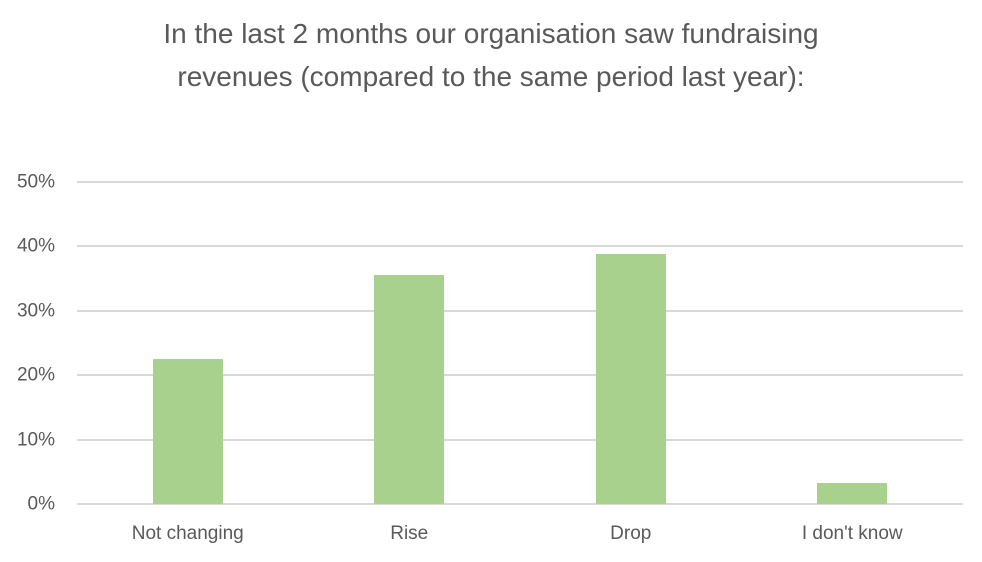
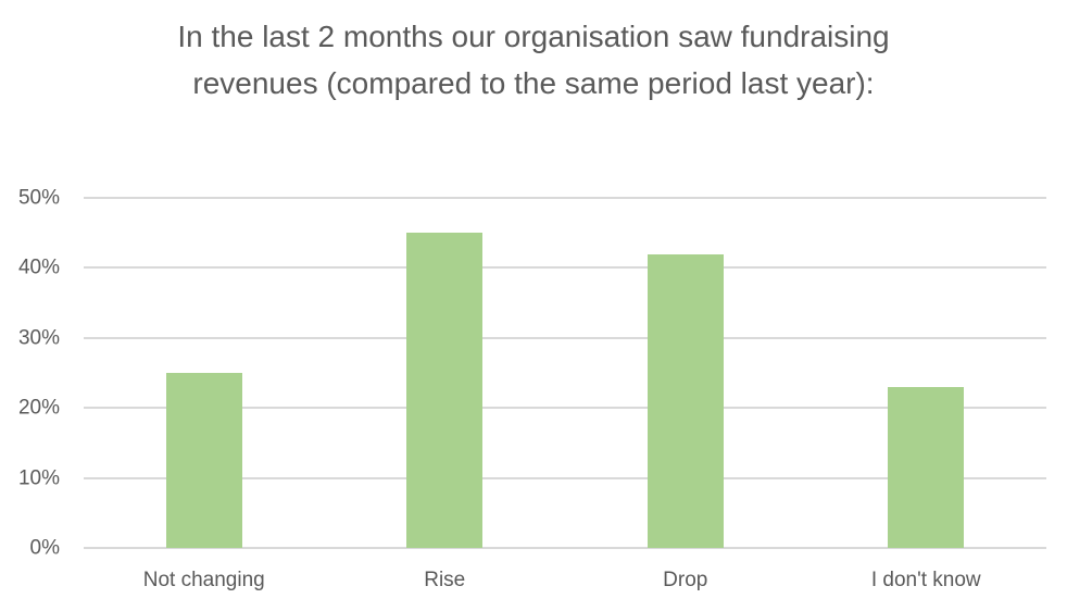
Not changing: 22% -> 25%
Rise: 36% -> 45%
Drop: 39% -> 42%
I don't know: 3% -> 23%
